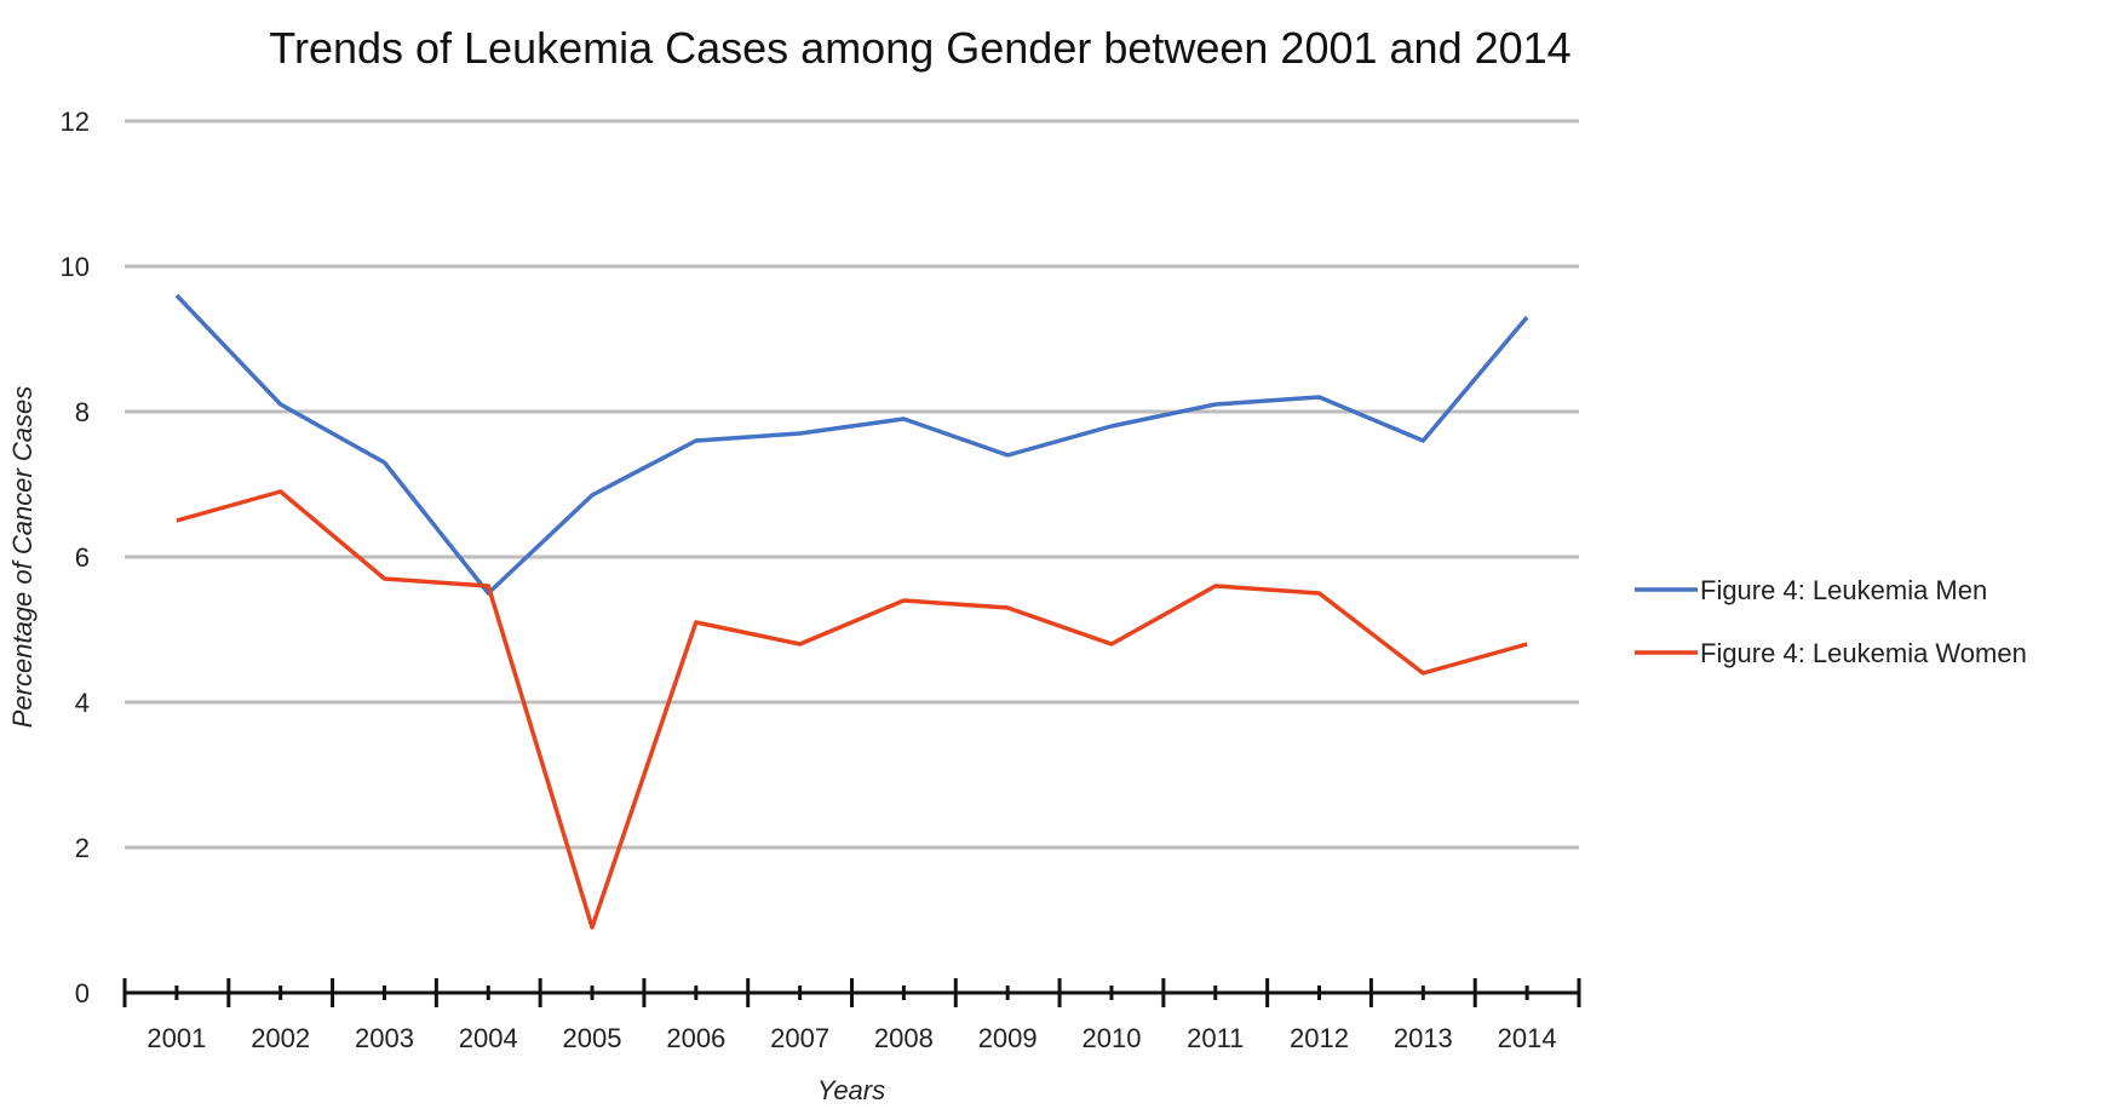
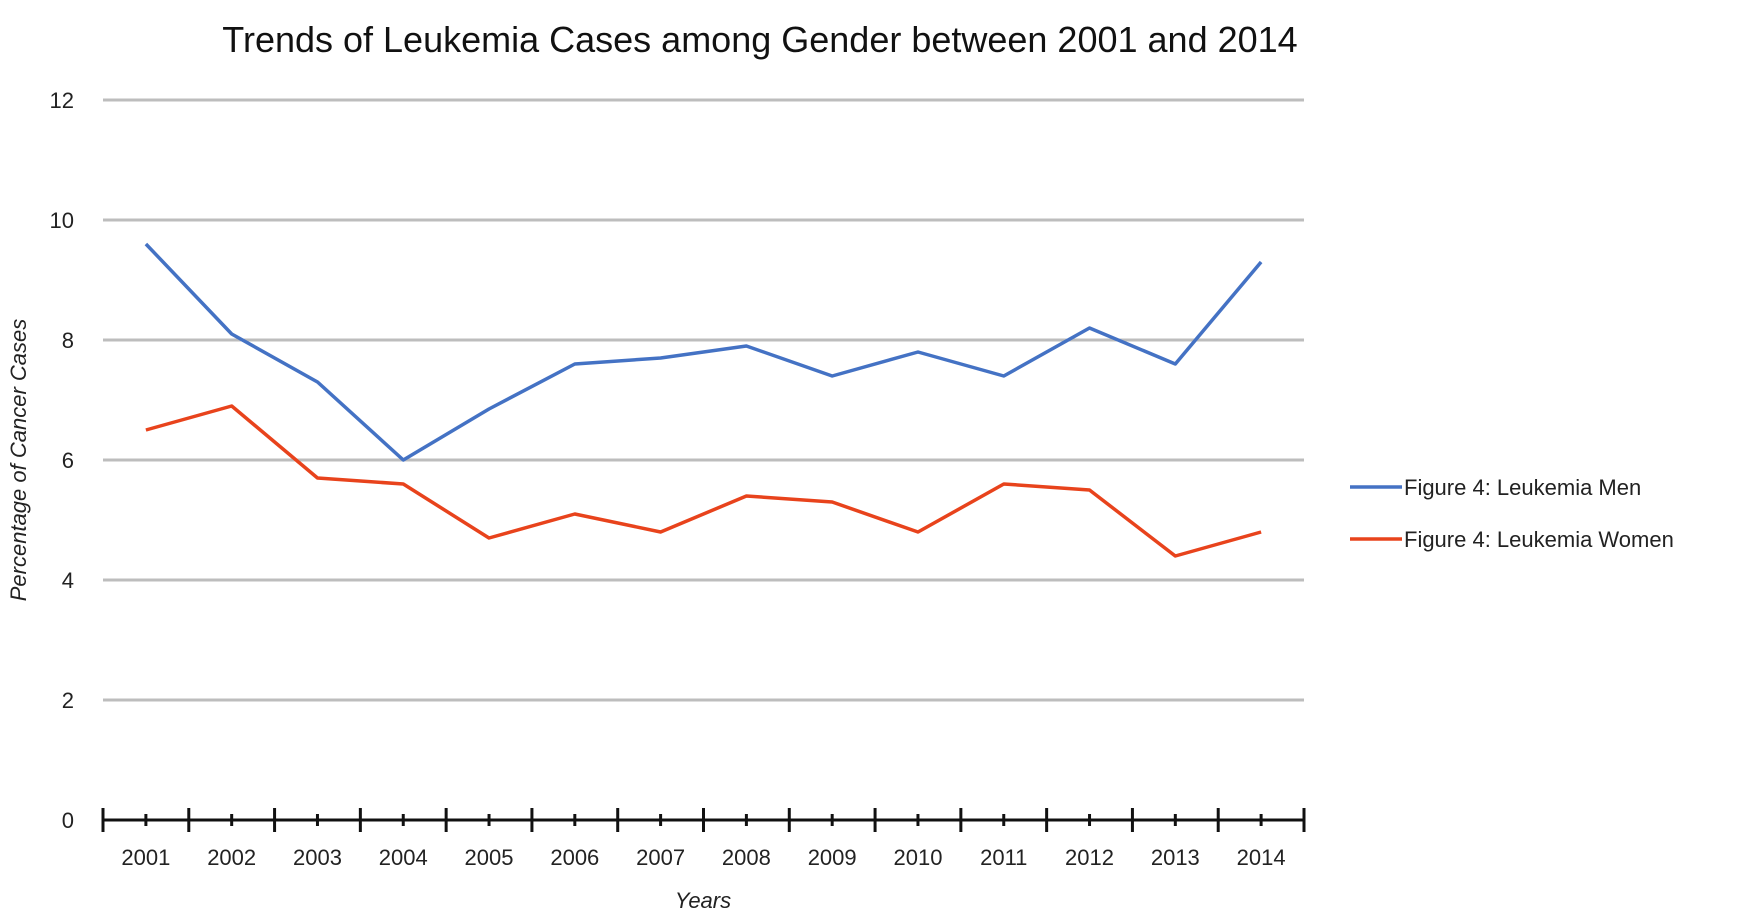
Figure 4: Leukemia Men/2004: 5.5 -> 6.0
Figure 4: Leukemia Women/2005: 0.9 -> 4.7
Figure 4: Leukemia Men/2011: 8.1 -> 7.4
